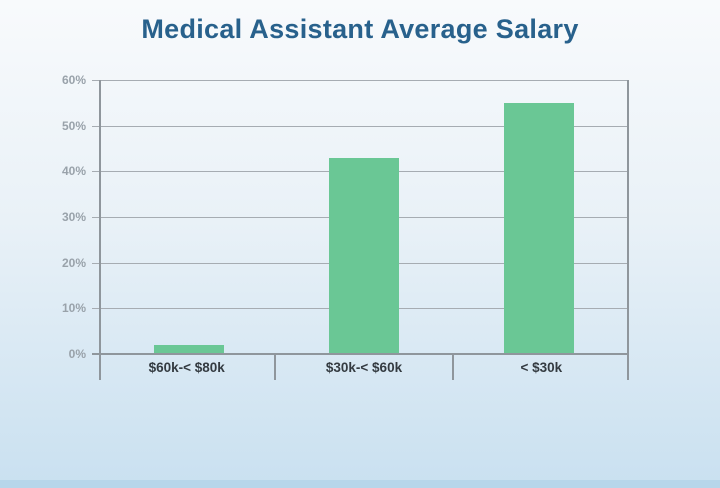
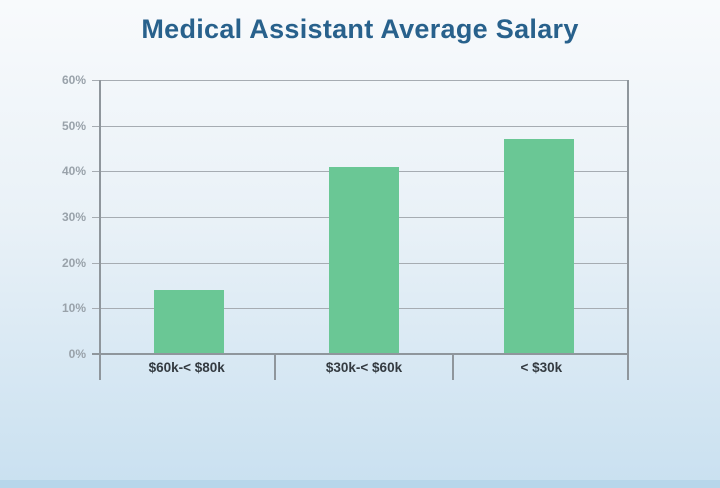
$60k-< $80k: 2% -> 14%
$30k-< $60k: 43% -> 41%
< $30k: 55% -> 47%
